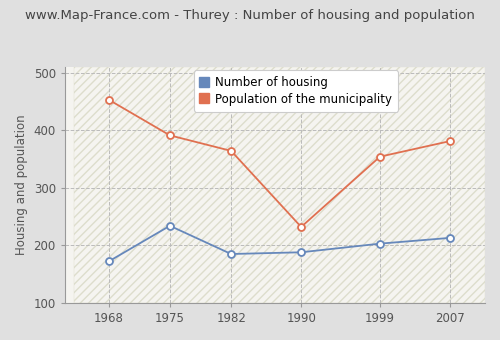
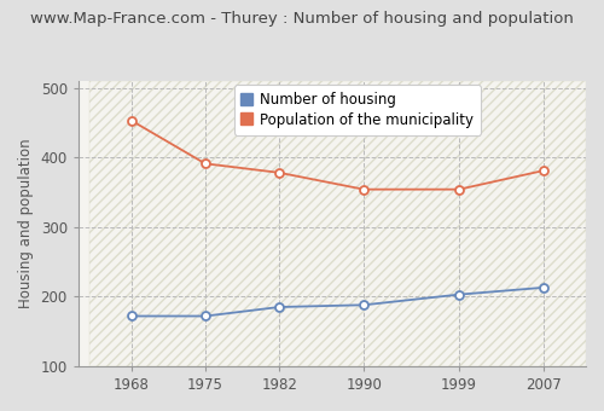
Number of housing/1975: 234 -> 172
Population of the municipality/1982: 364 -> 378
Population of the municipality/1990: 232 -> 354
